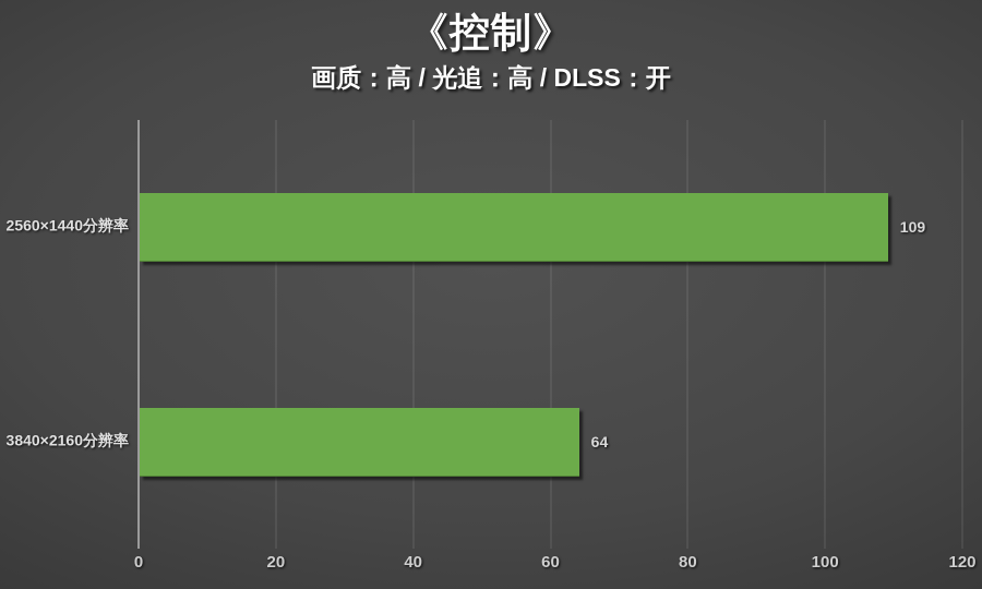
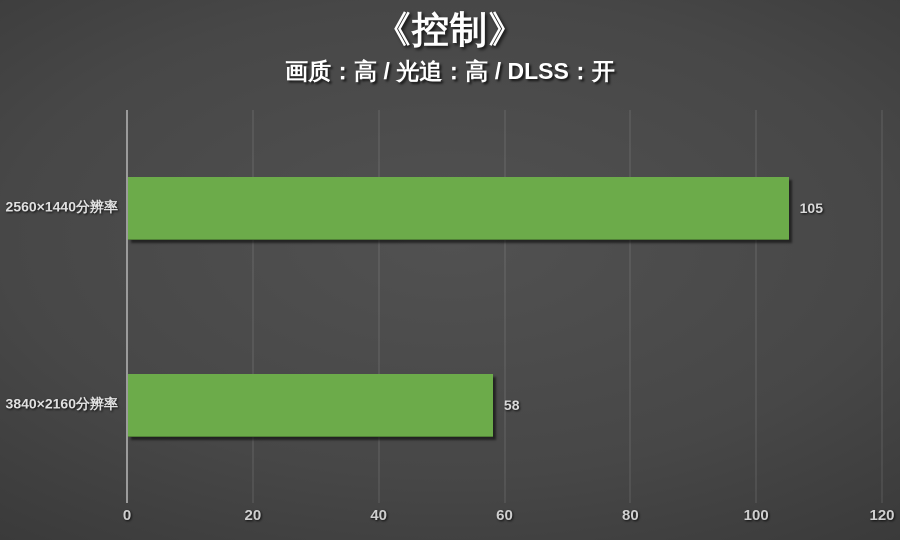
2560×1440分辨率: 109 -> 105
3840×2160分辨率: 64 -> 58
